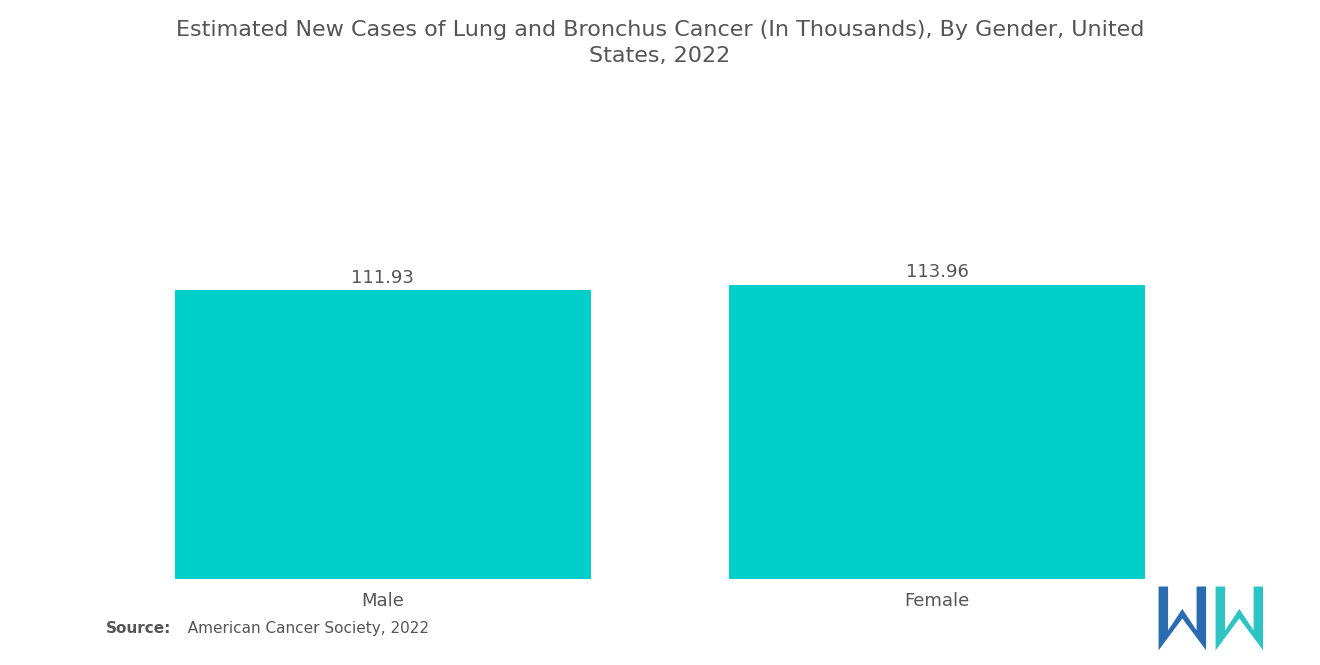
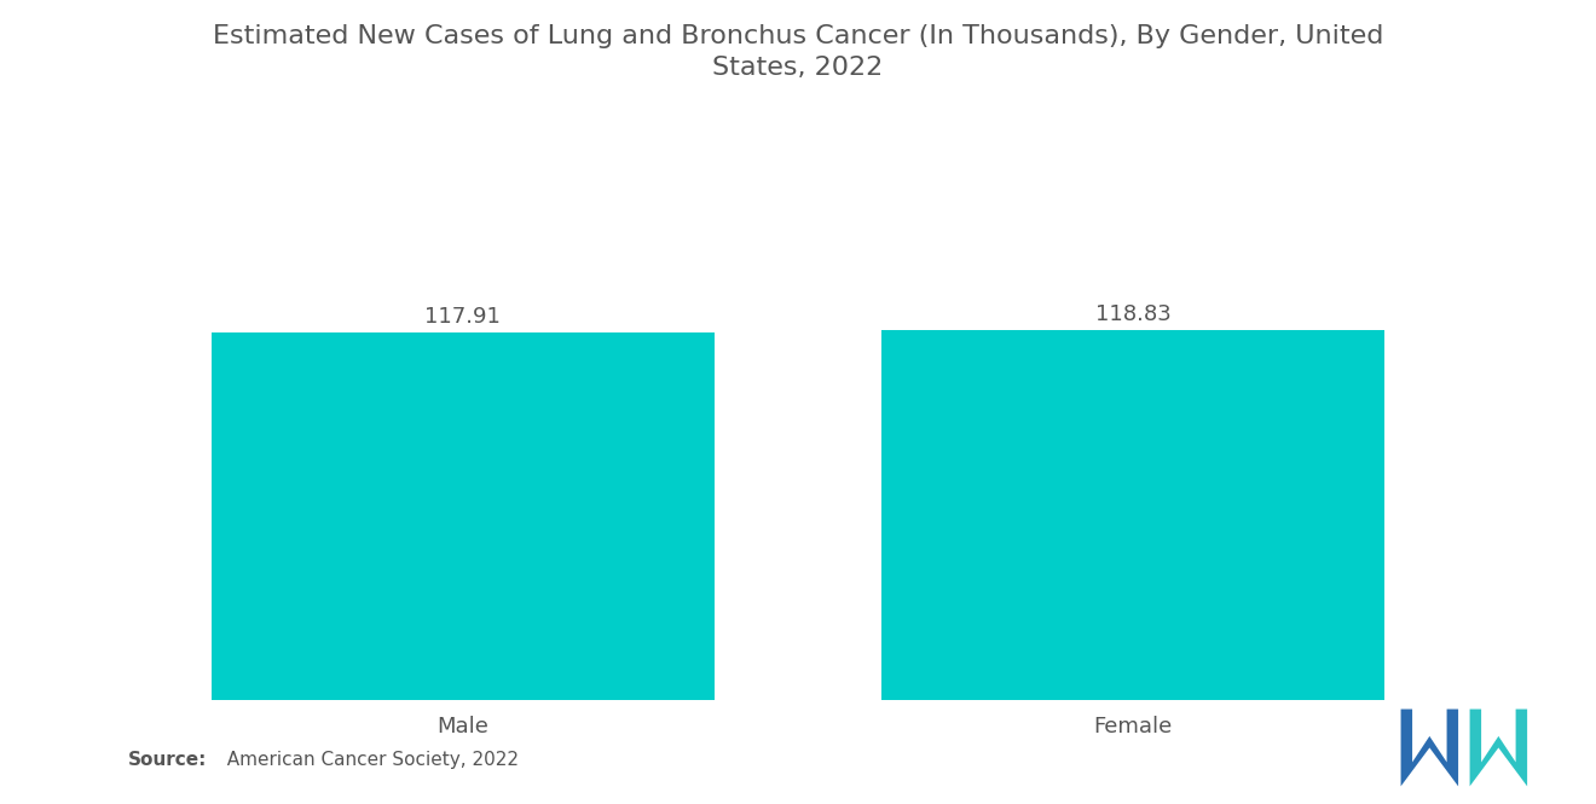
Male: 111.93 -> 117.91
Female: 113.96 -> 118.83
